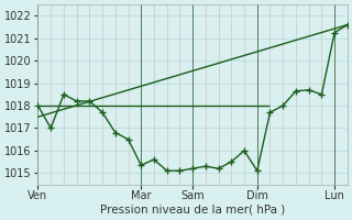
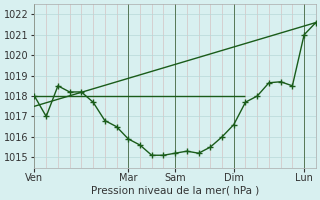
Mar: 1015.35 -> 1015.90
Dim: 1015.10 -> 1016.60
Lun: 1021.25 -> 1021.00
